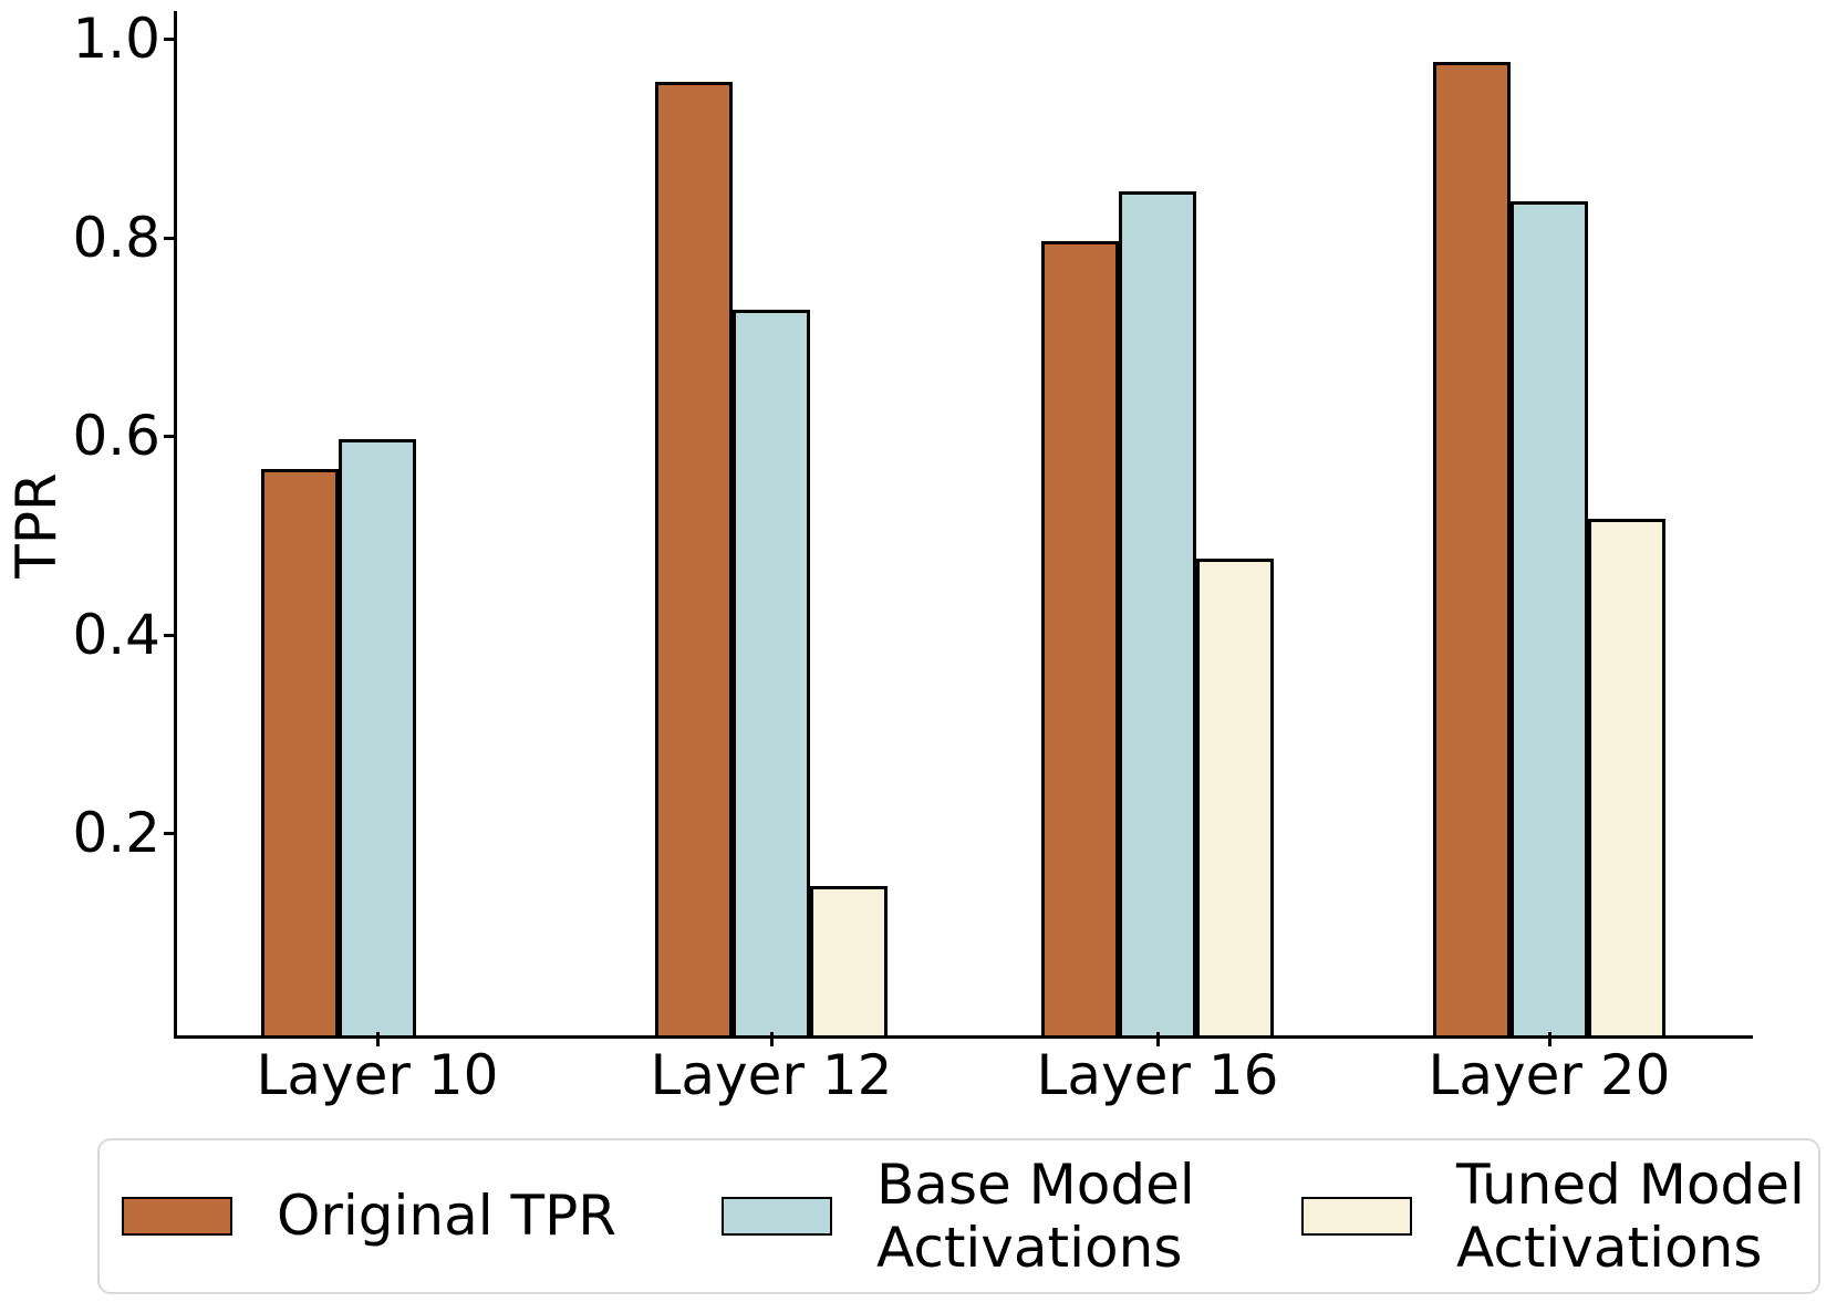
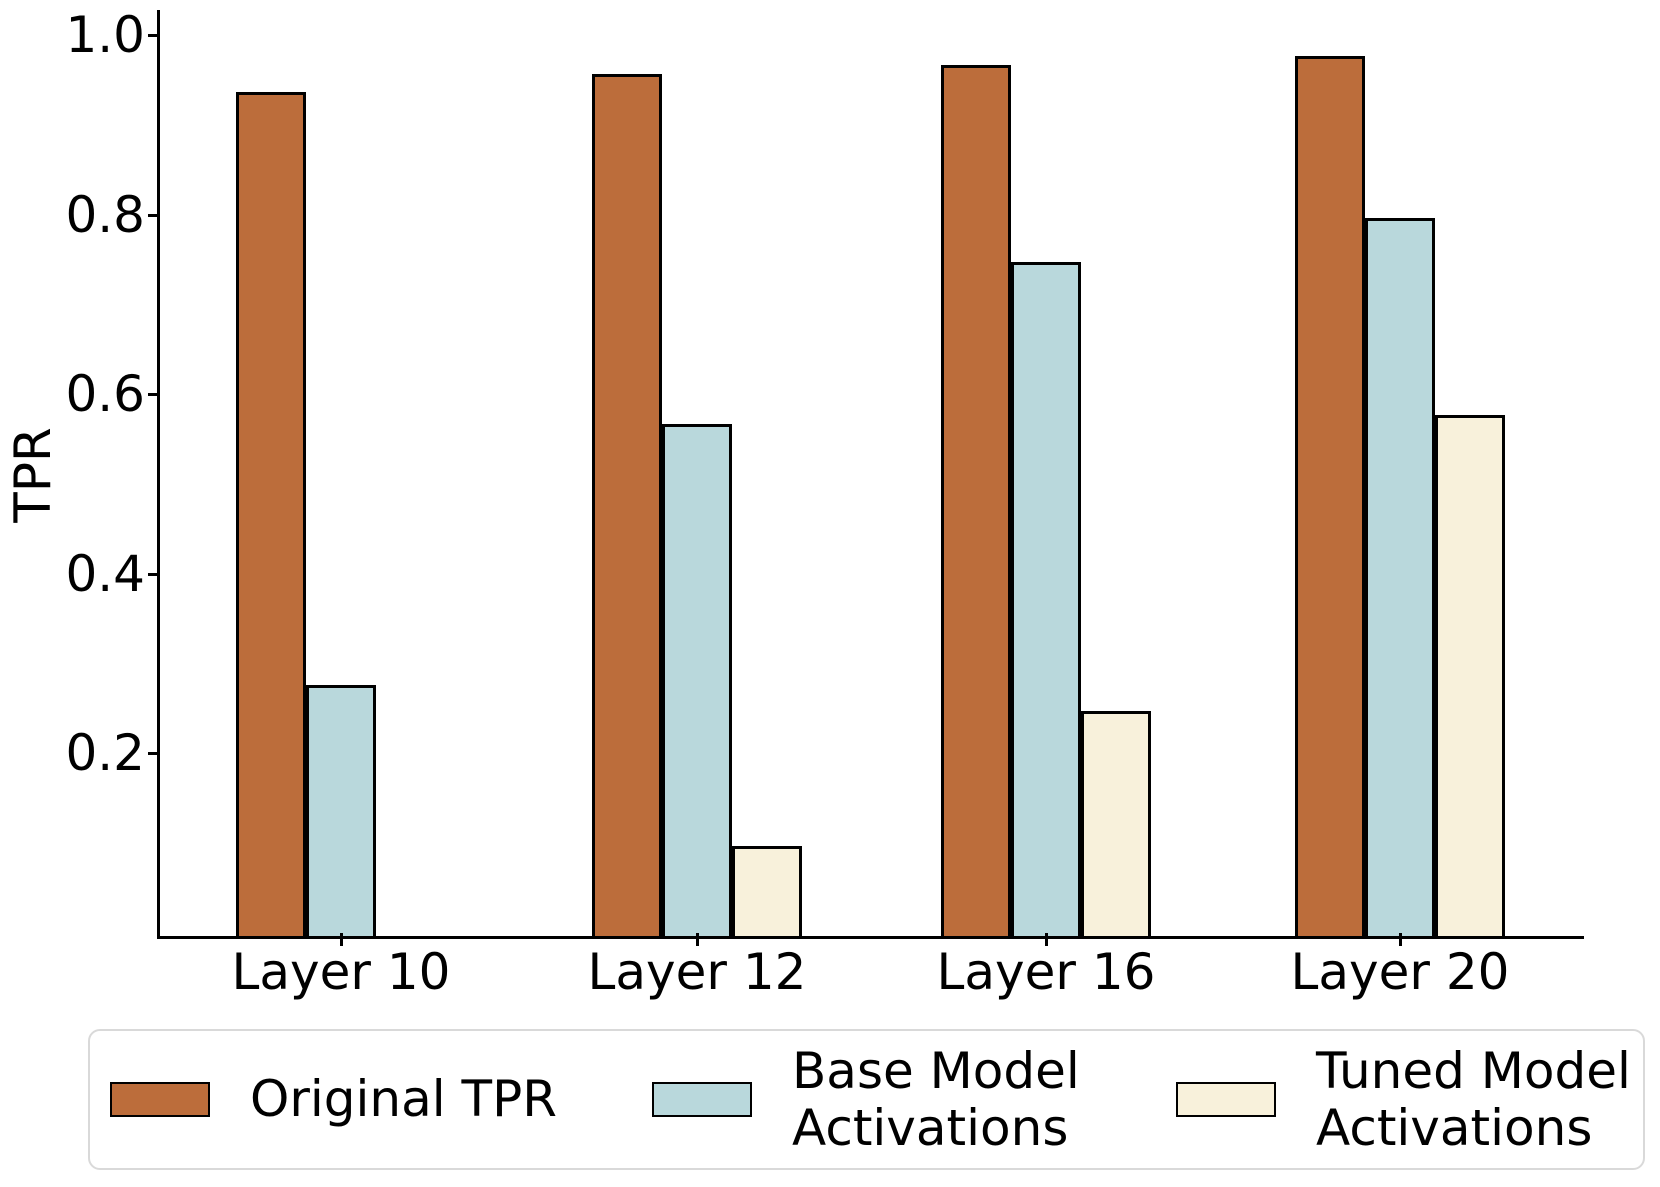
Original TPR/Layer 10: 0.57 -> 0.94
Base Model Activations/Layer 10: 0.60 -> 0.28
Base Model Activations/Layer 12: 0.73 -> 0.57
Tuned Model Activations/Layer 12: 0.15 -> 0.10
Original TPR/Layer 16: 0.80 -> 0.97
Base Model Activations/Layer 16: 0.85 -> 0.75
Tuned Model Activations/Layer 16: 0.48 -> 0.25
Base Model Activations/Layer 20: 0.84 -> 0.80
Tuned Model Activations/Layer 20: 0.52 -> 0.58
